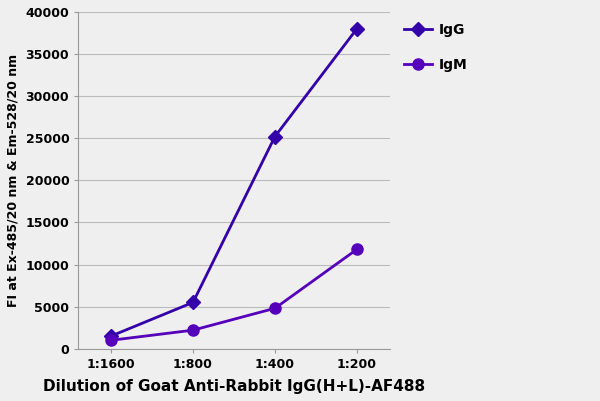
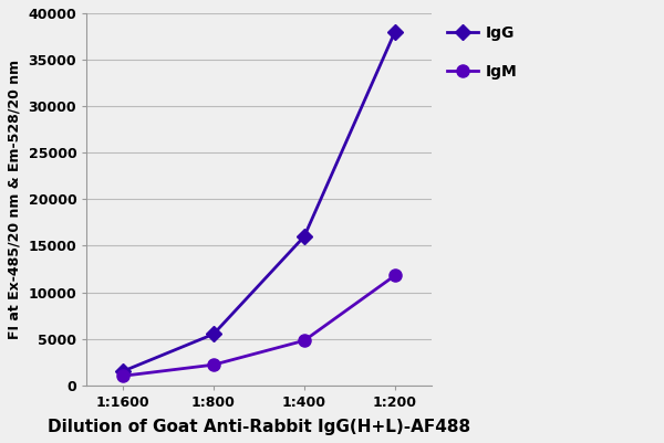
IgG/1:400: 25200 -> 16000
